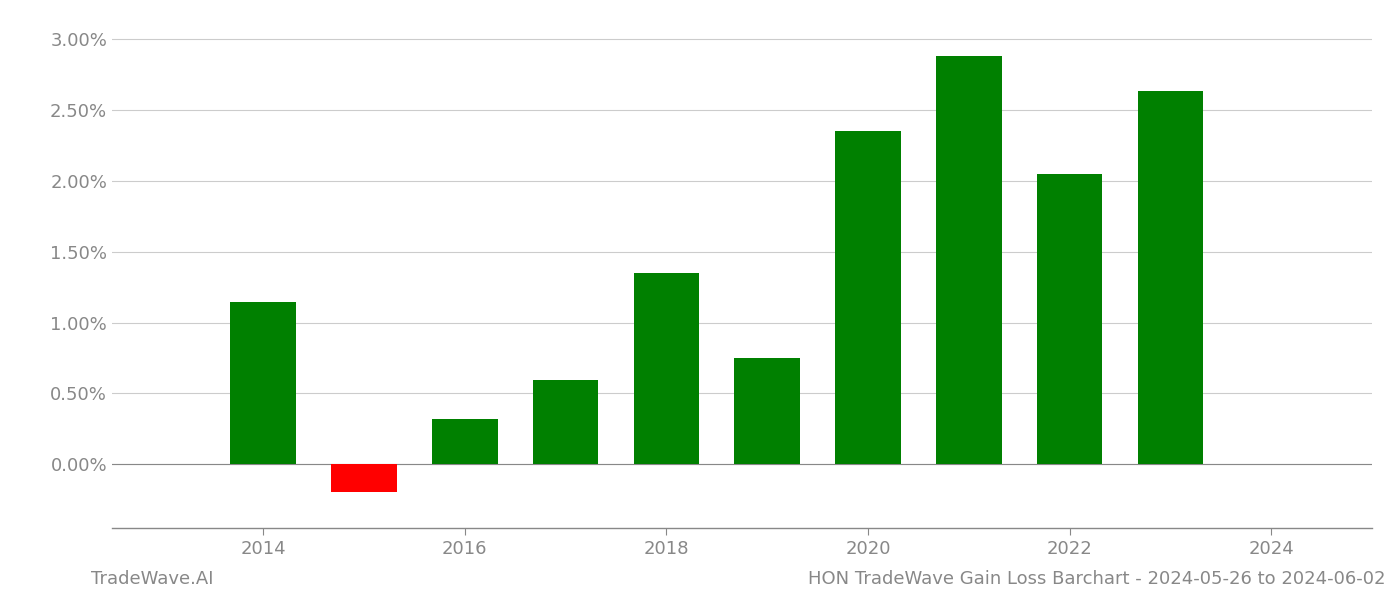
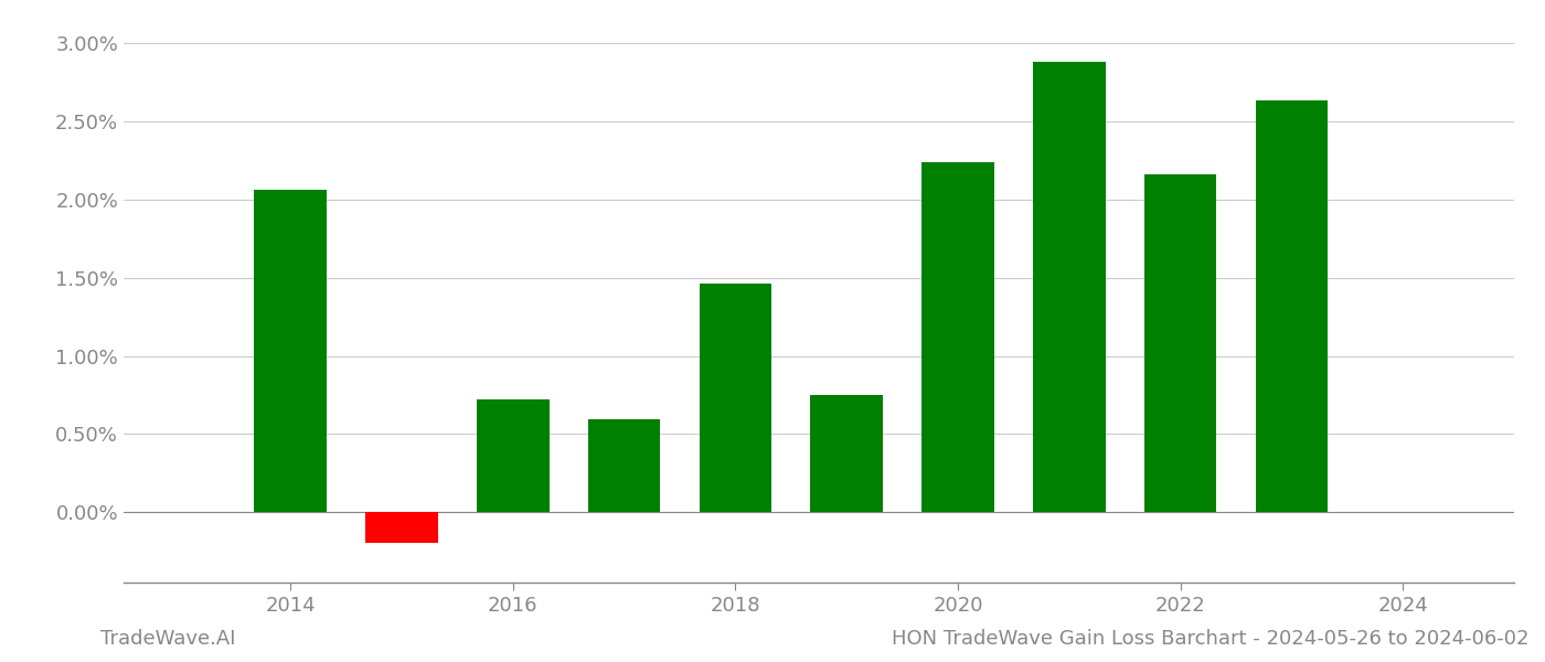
2014: 1.15% -> 2.06%
2016: 0.32% -> 0.72%
2018: 1.35% -> 1.46%
2020: 2.35% -> 2.24%
2022: 2.05% -> 2.16%
